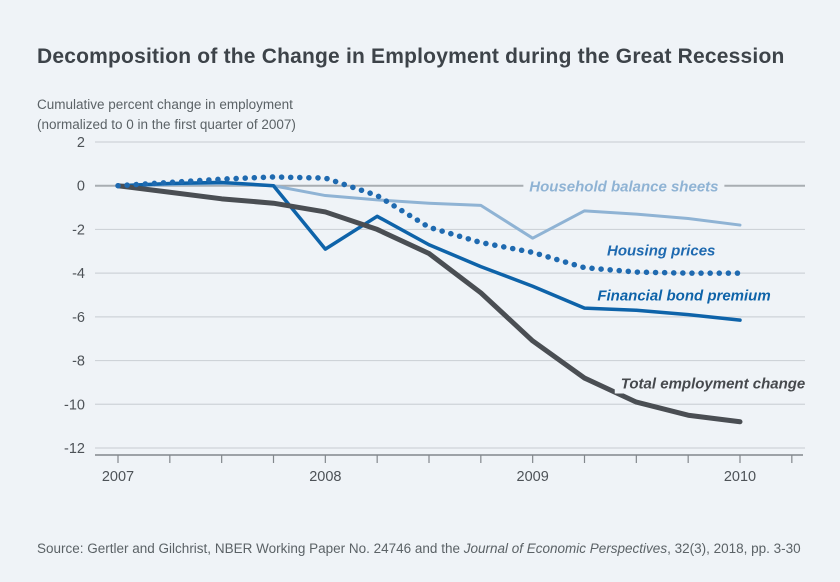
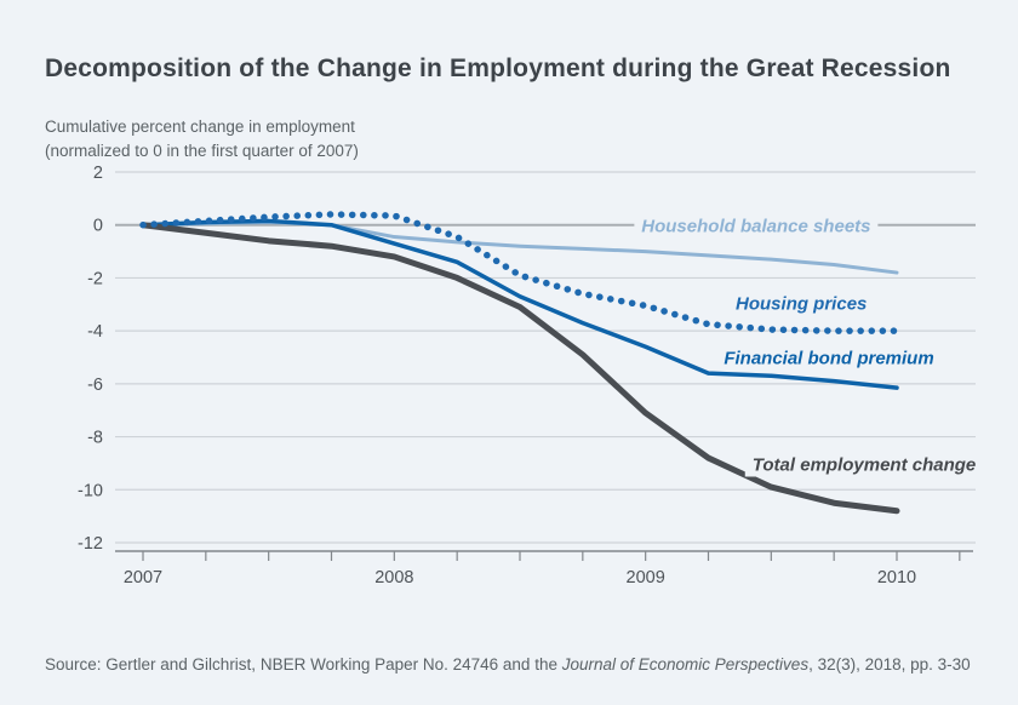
Financial bond premium/2008: -2.9 -> -0.7
Household balance sheets/2009: -2.4 -> -1.0
